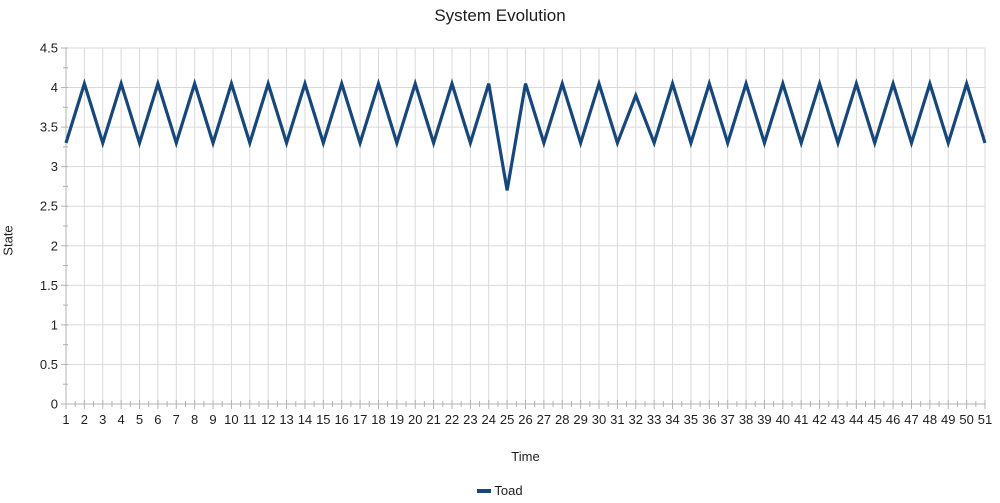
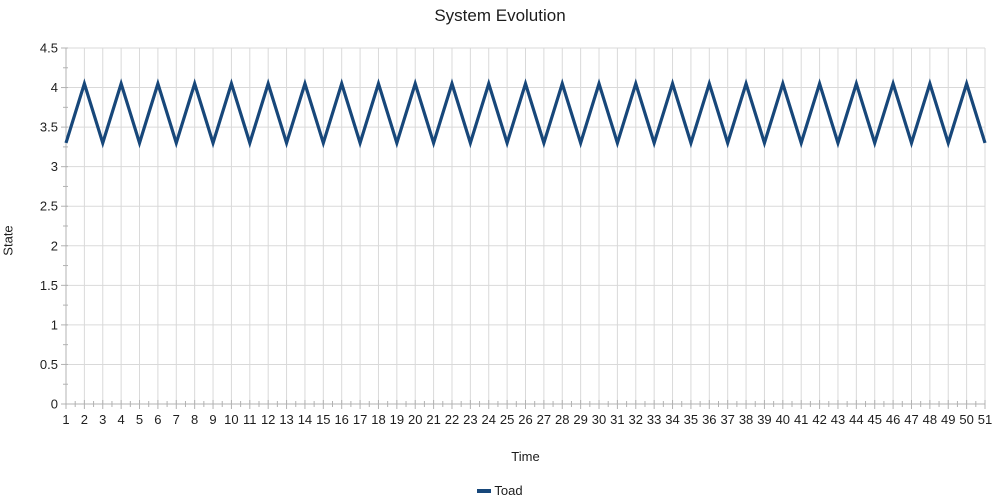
25: 2.7 -> 3.3
32: 3.9 -> 4.0
